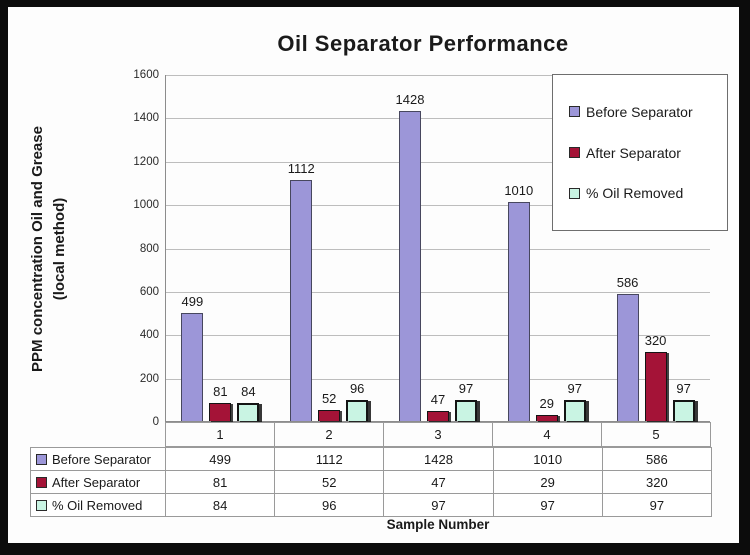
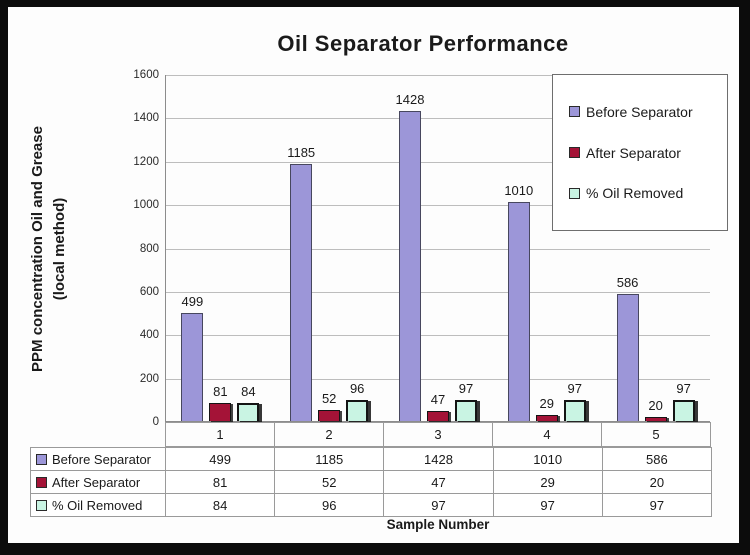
Before Separator/2: 1112 -> 1185
After Separator/5: 320 -> 20
